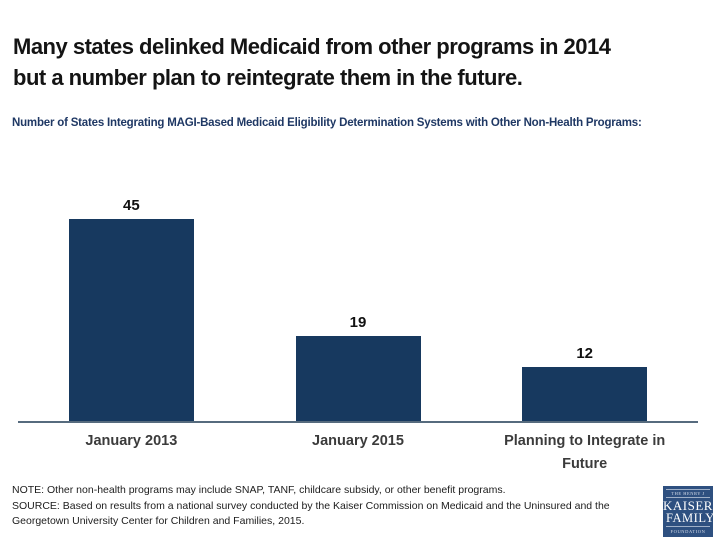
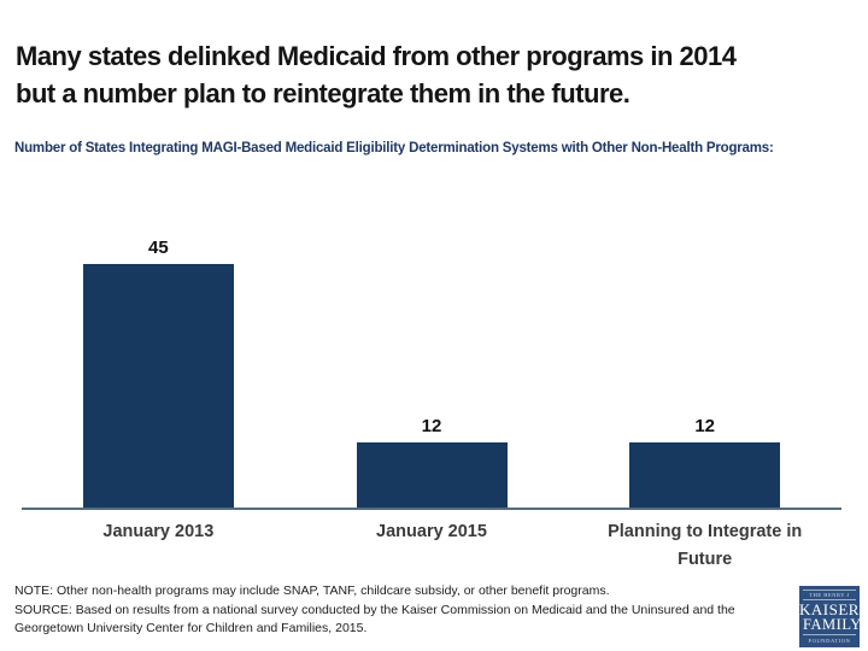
January 2015: 19 -> 12
